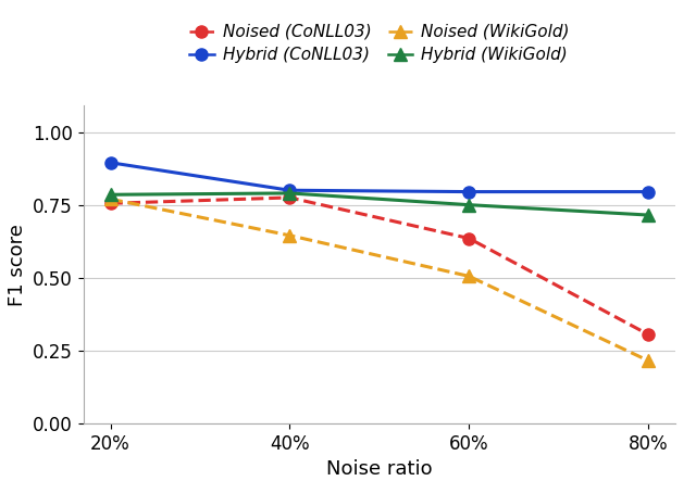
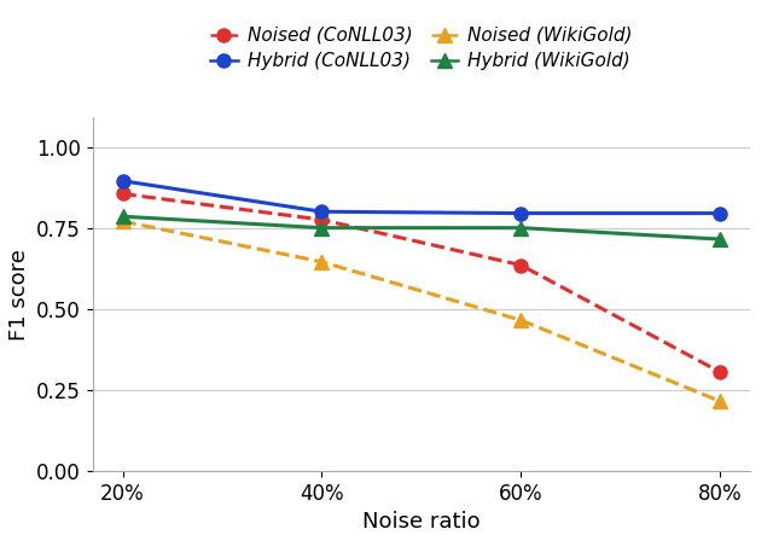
Noised (CoNLL03)/20%: 0.755 -> 0.855
Hybrid (WikiGold)/40%: 0.790 -> 0.750
Noised (WikiGold)/60%: 0.505 -> 0.465
